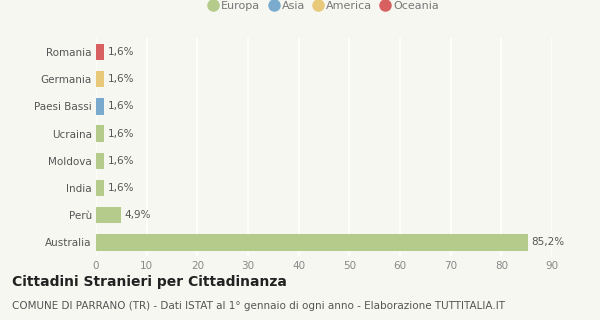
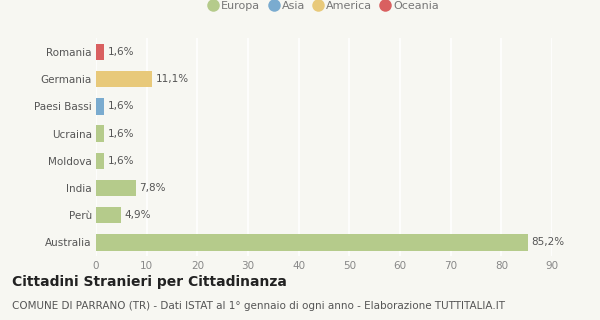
Germania: 1,6% -> 11,1%
India: 1,6% -> 7,8%
